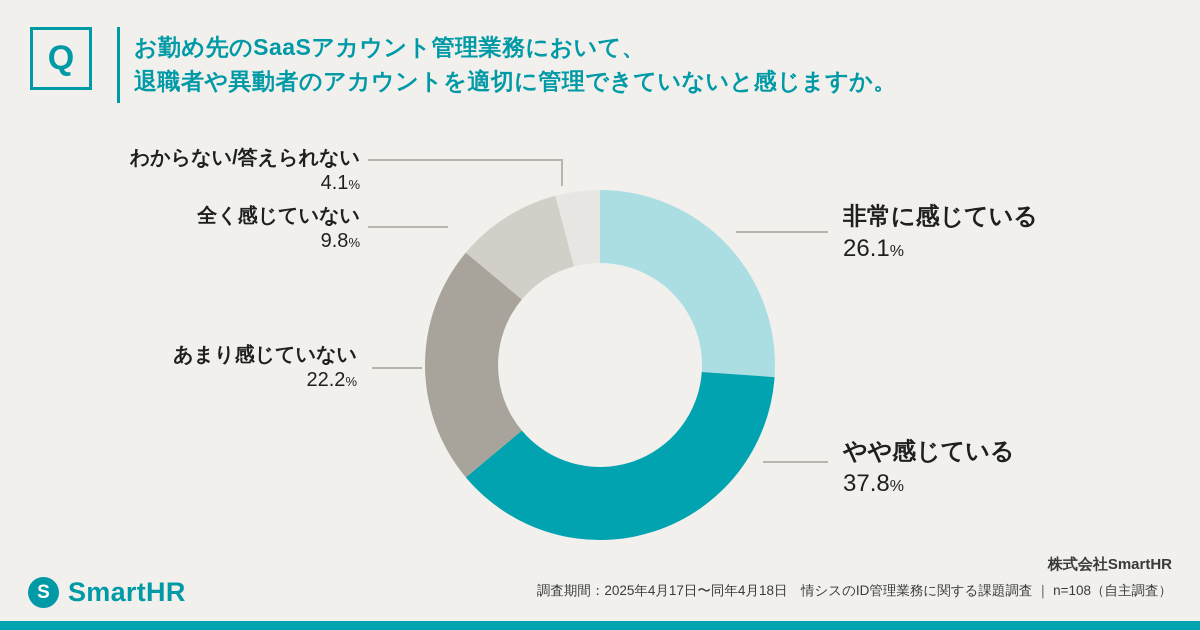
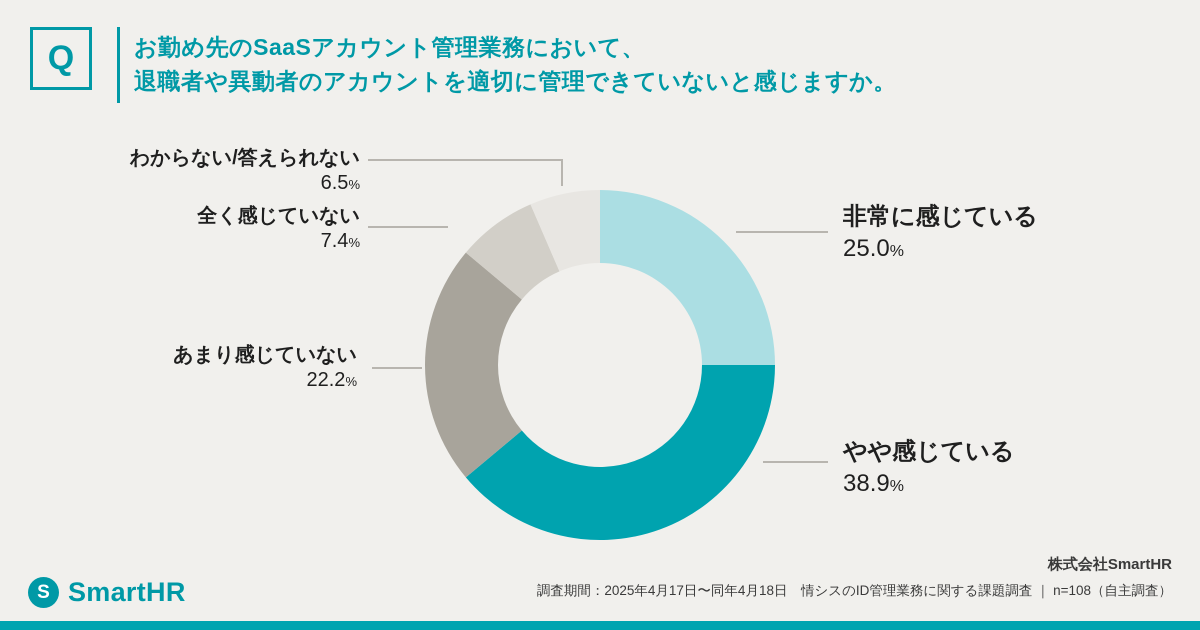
非常に感じている: 26.1 -> 25.0
やや感じている: 37.8 -> 38.9
全く感じていない: 9.8 -> 7.4
わからない/答えられない: 4.1 -> 6.5
